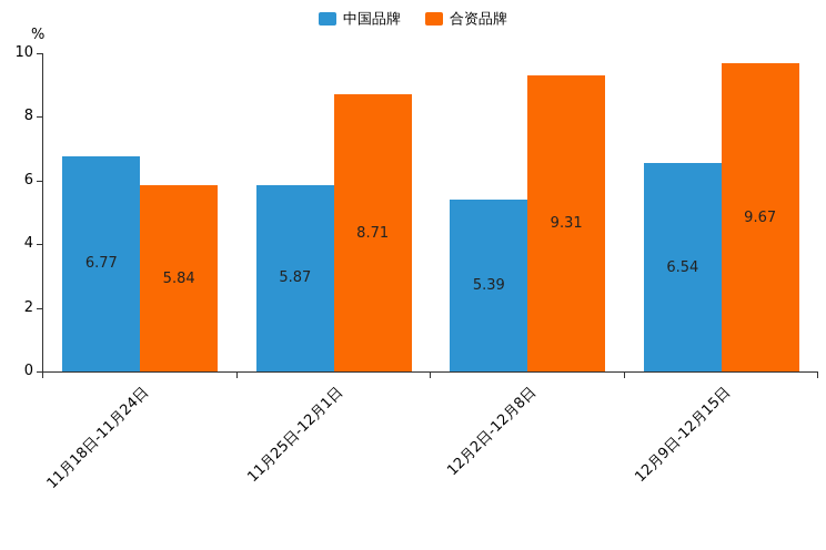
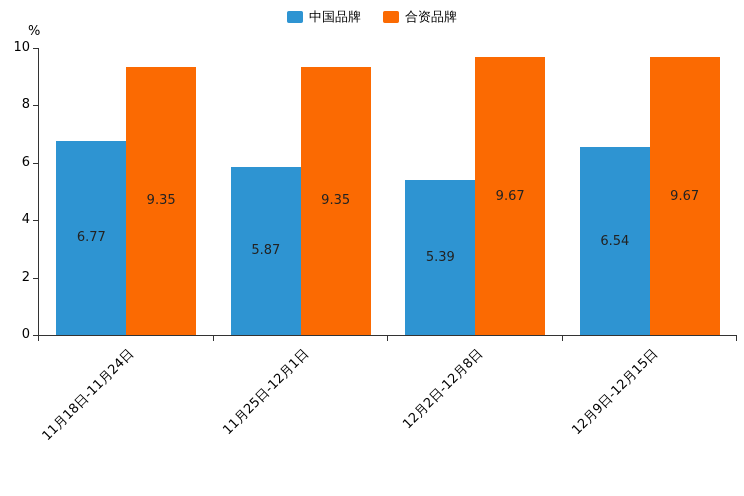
合资品牌/11月18日-11月24日: 5.84 -> 9.35
合资品牌/11月25日-12月1日: 8.71 -> 9.35
合资品牌/12月2日-12月8日: 9.31 -> 9.67
